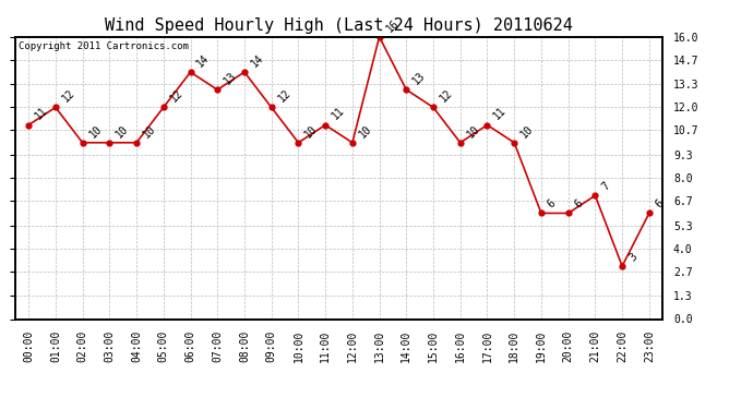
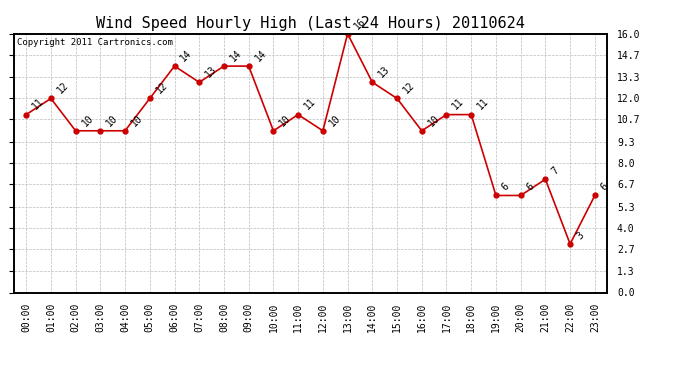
09:00: 12 -> 14
18:00: 10 -> 11
